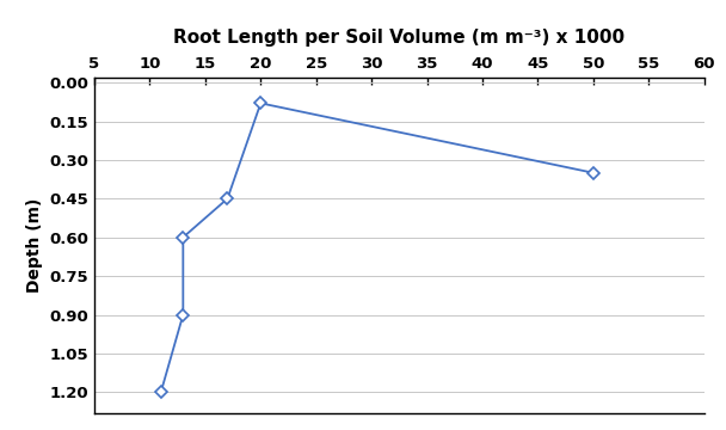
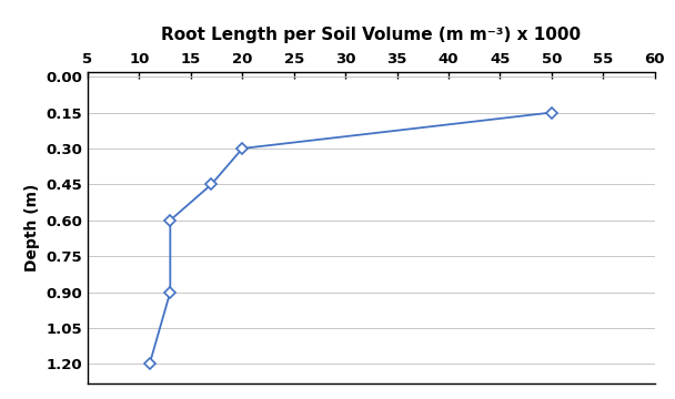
20: 0.08 -> 0.30
50: 0.35 -> 0.15
